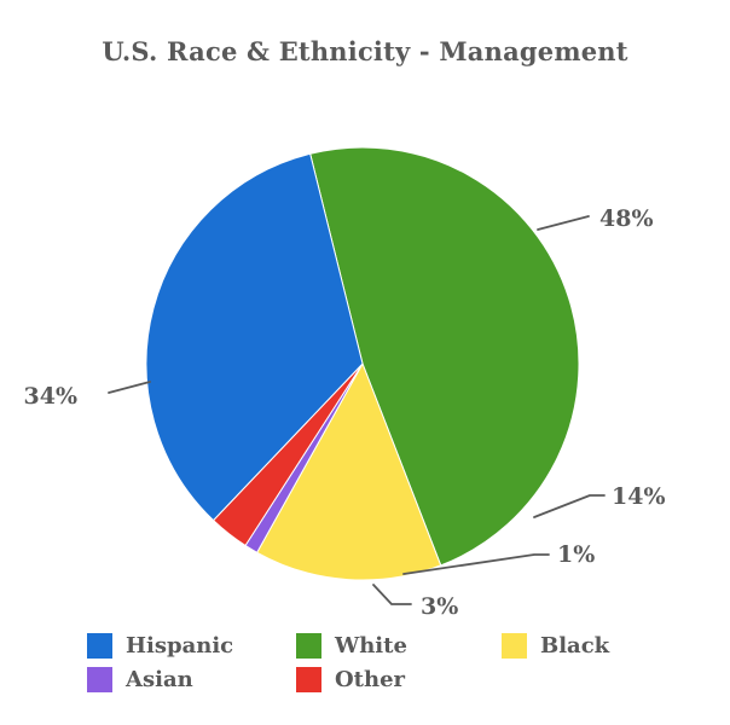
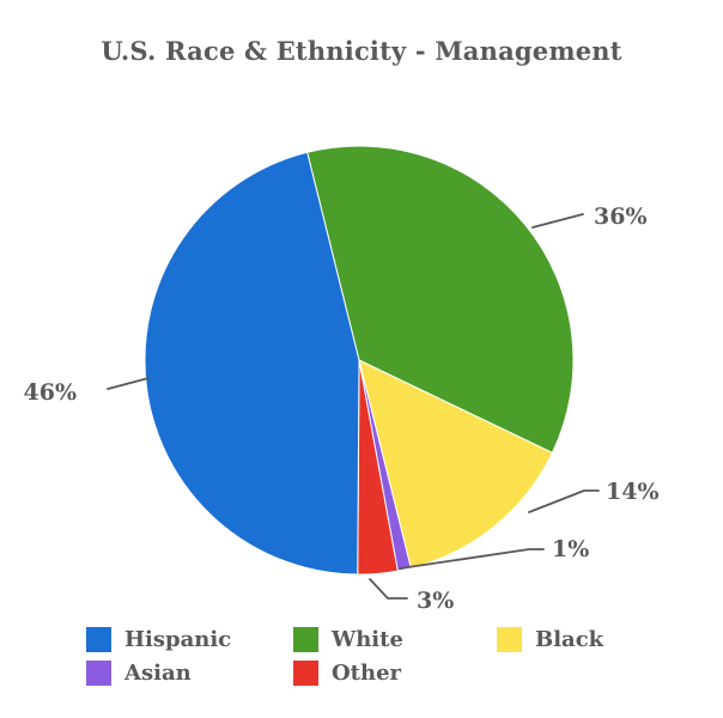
Hispanic: 34% -> 46%
White: 48% -> 36%
